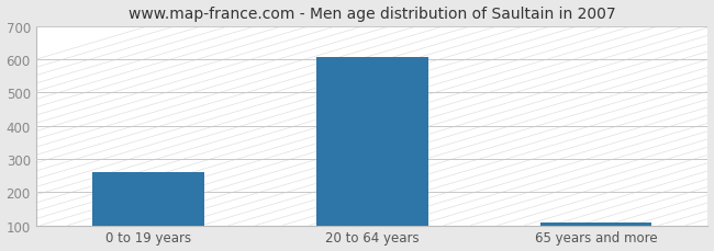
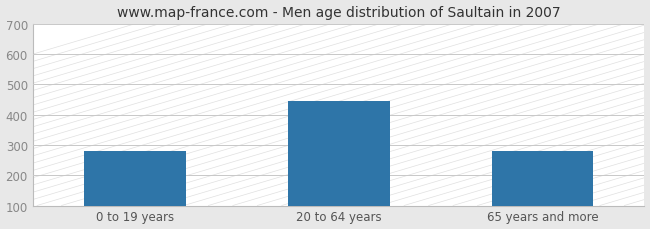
0 to 19 years: 262 -> 280
20 to 64 years: 606 -> 445
65 years and more: 108 -> 280
